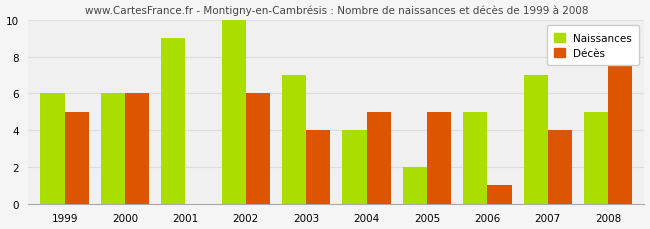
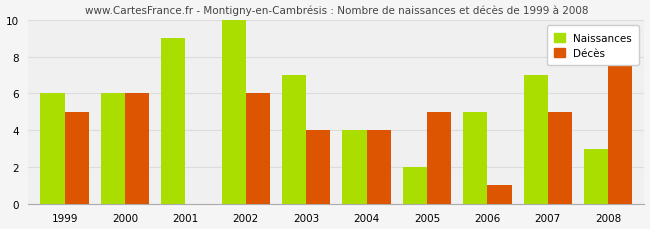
Décès/2004: 5 -> 4
Décès/2007: 4 -> 5
Naissances/2008: 5 -> 3
